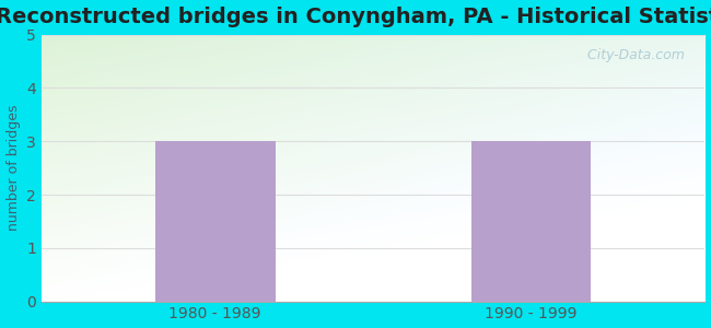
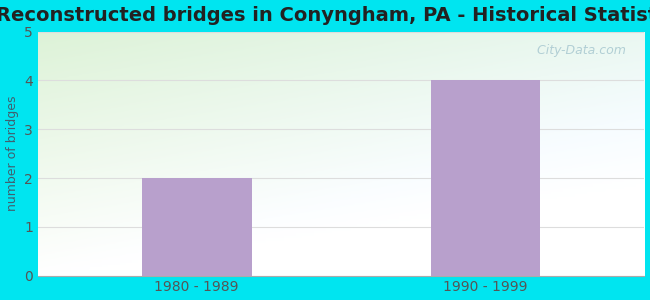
1980 - 1989: 3 -> 2
1990 - 1999: 3 -> 4
